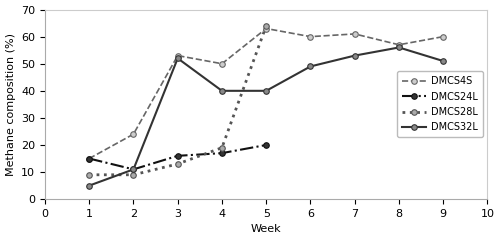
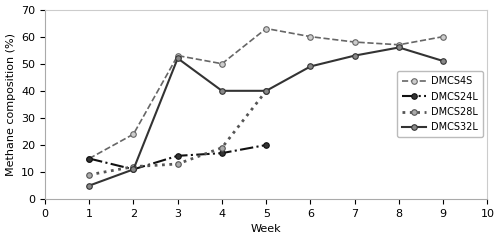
DMCS28L/2: 9 -> 12
DMCS28L/5: 64 -> 40
DMCS4S/7: 61 -> 58
